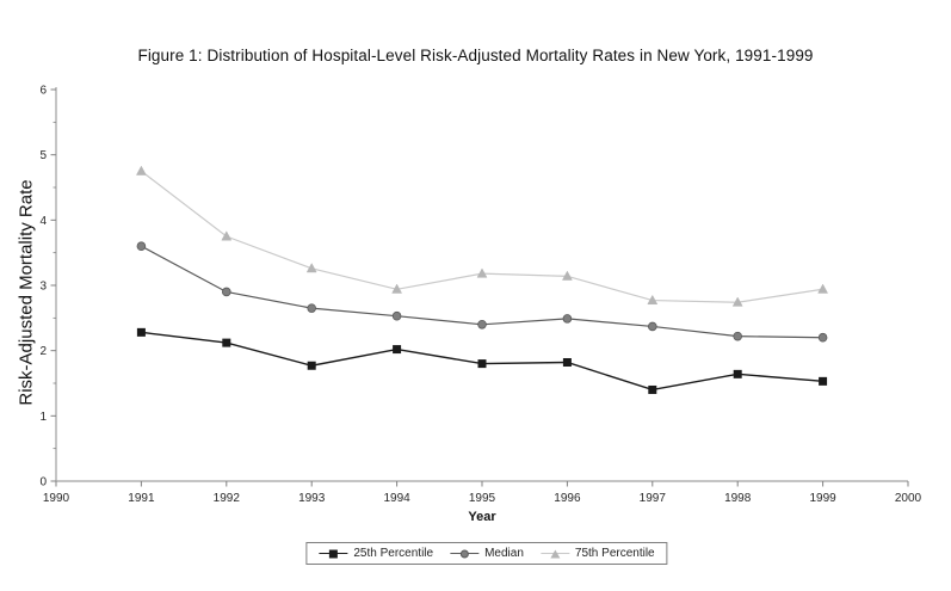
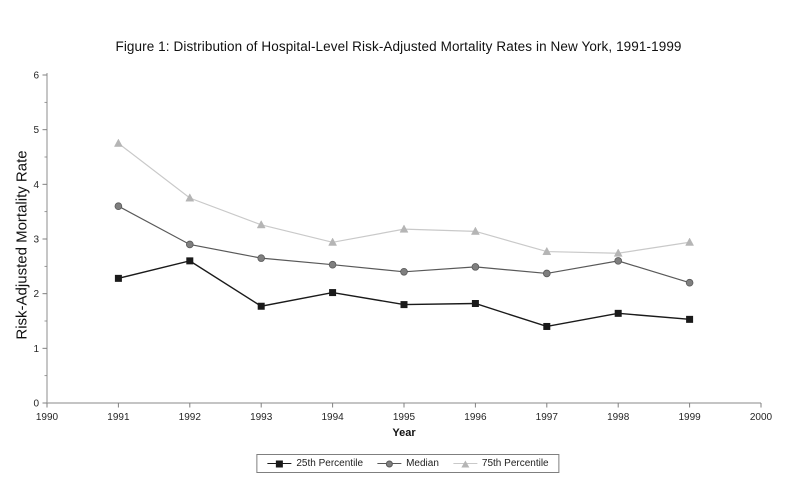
25th Percentile/1992: 2.1 -> 2.6
Median/1998: 2.2 -> 2.6
